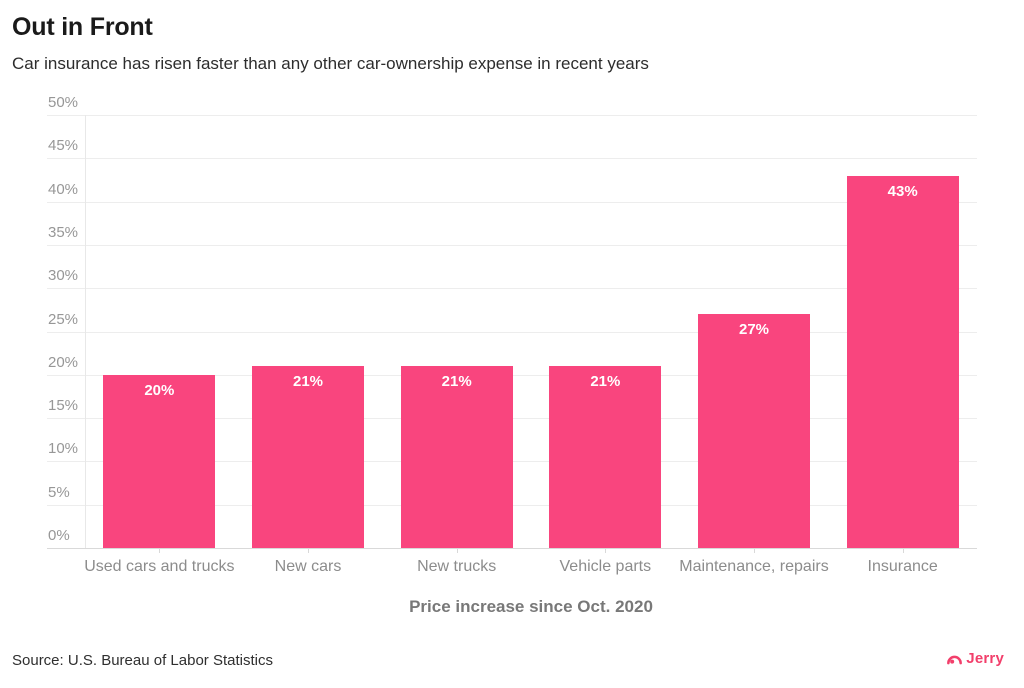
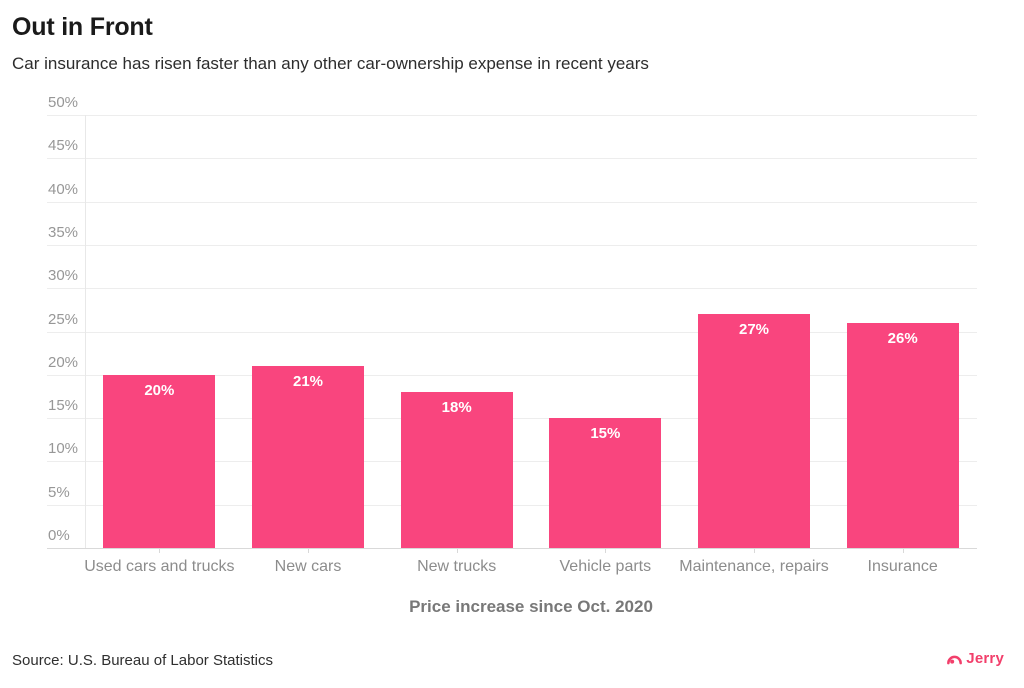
New trucks: 21% -> 18%
Vehicle parts: 21% -> 15%
Insurance: 43% -> 26%
